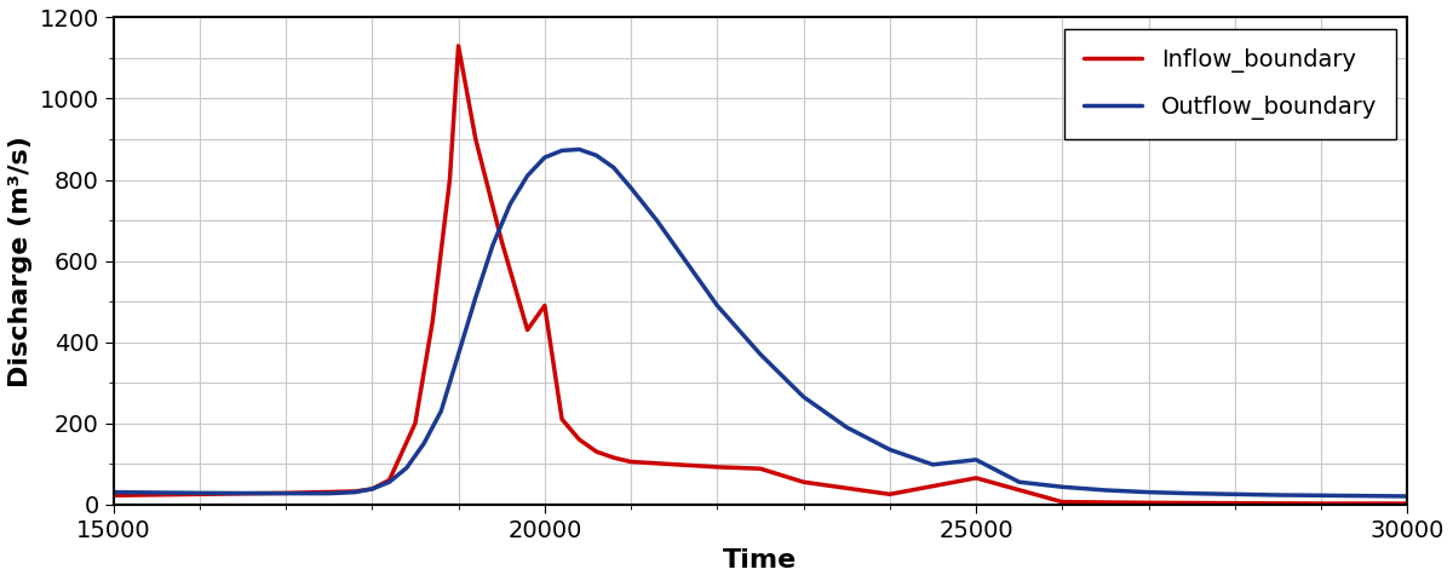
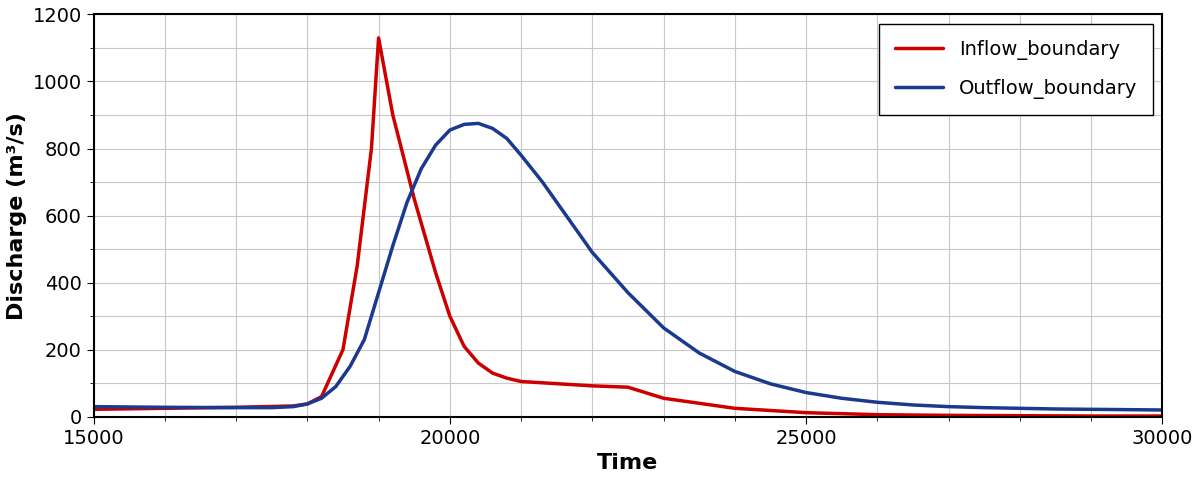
Inflow_boundary/20000: 490 -> 300
Inflow_boundary/25000: 65 -> 12
Outflow_boundary/25000: 110 -> 72
